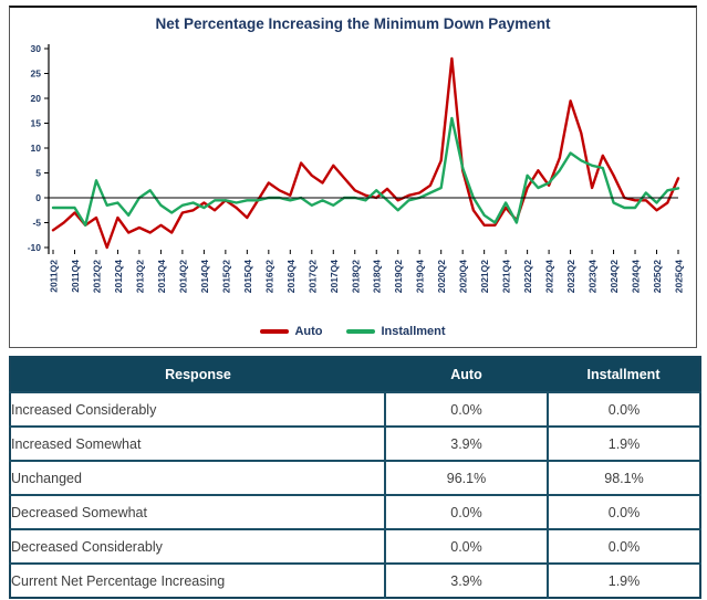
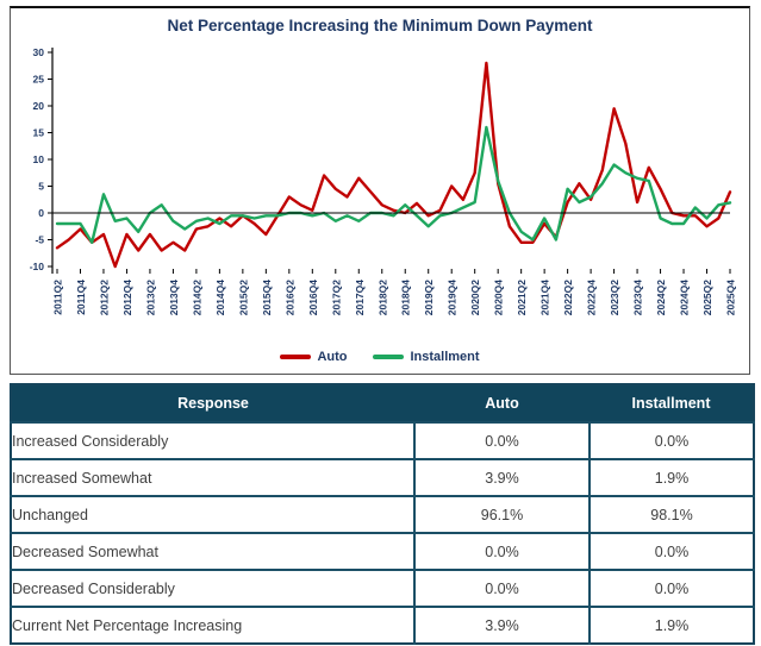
Auto/2013Q2: -6 -> -4
Auto/2019Q4: 1 -> 5
